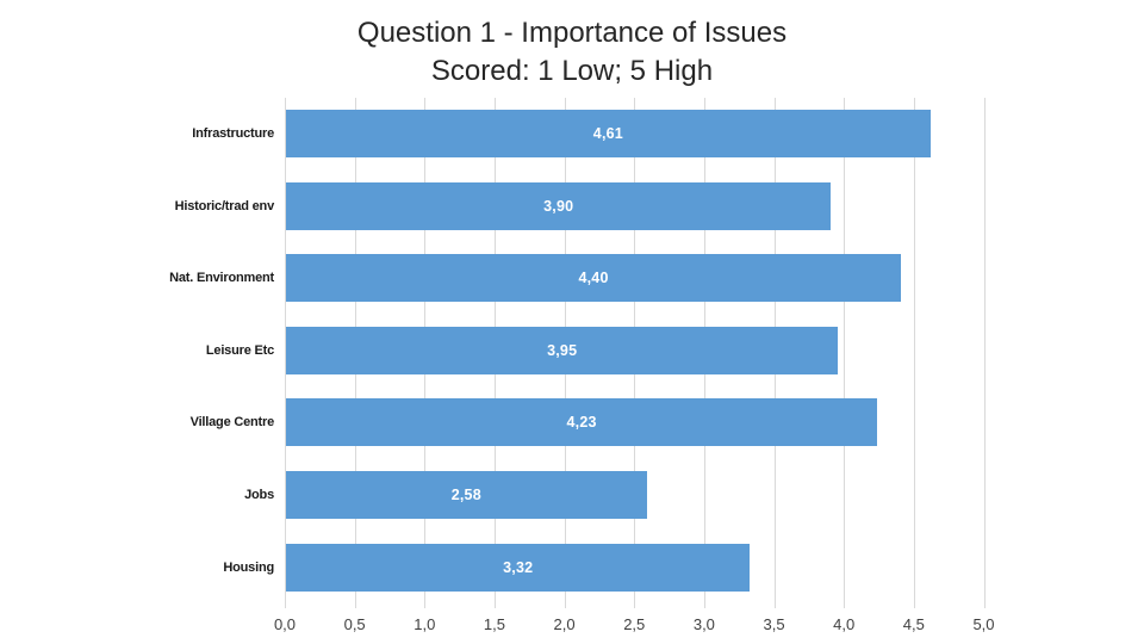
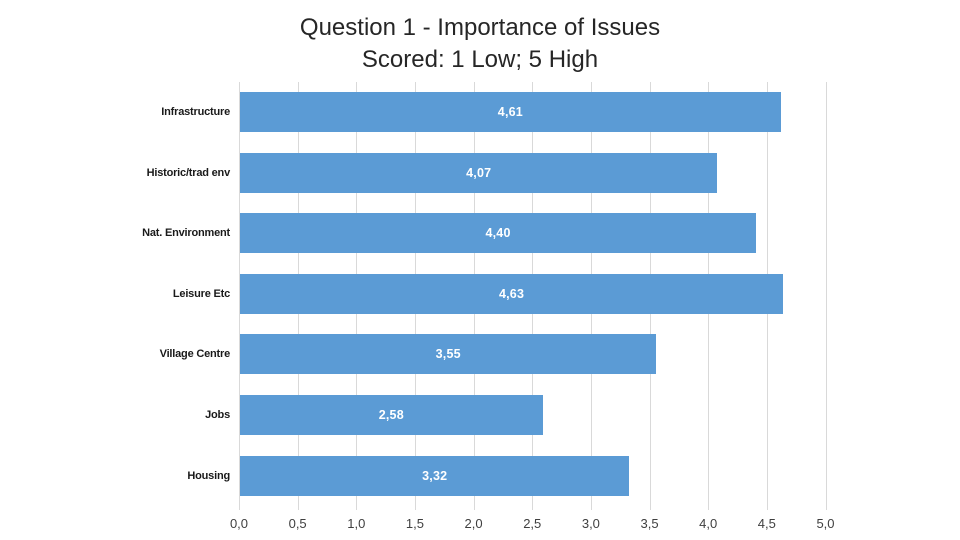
Historic/trad env: 3,90 -> 4,07
Leisure Etc: 3,95 -> 4,63
Village Centre: 4,23 -> 3,55
